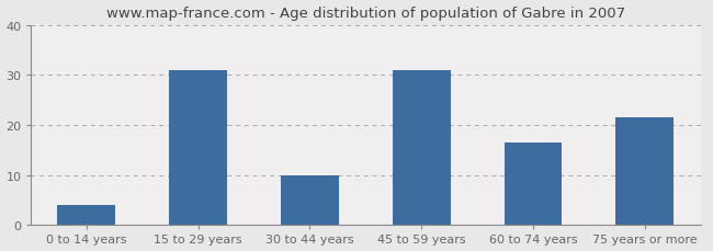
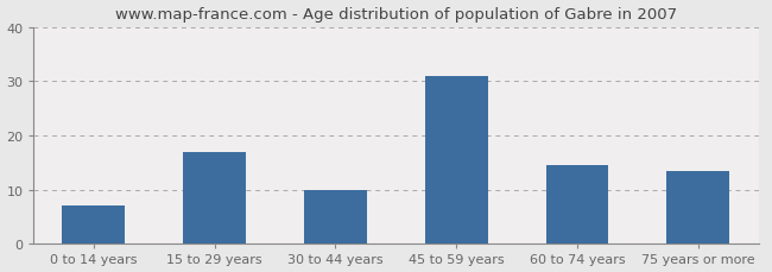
0 to 14 years: 4.0 -> 7.0
15 to 29 years: 31.0 -> 17.0
60 to 74 years: 16.5 -> 14.5
75 years or more: 21.5 -> 13.5
